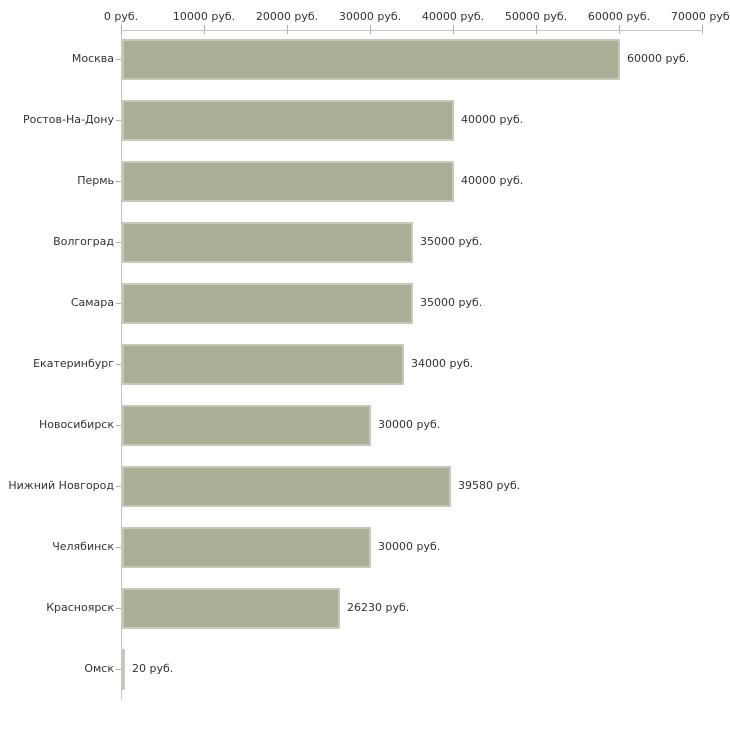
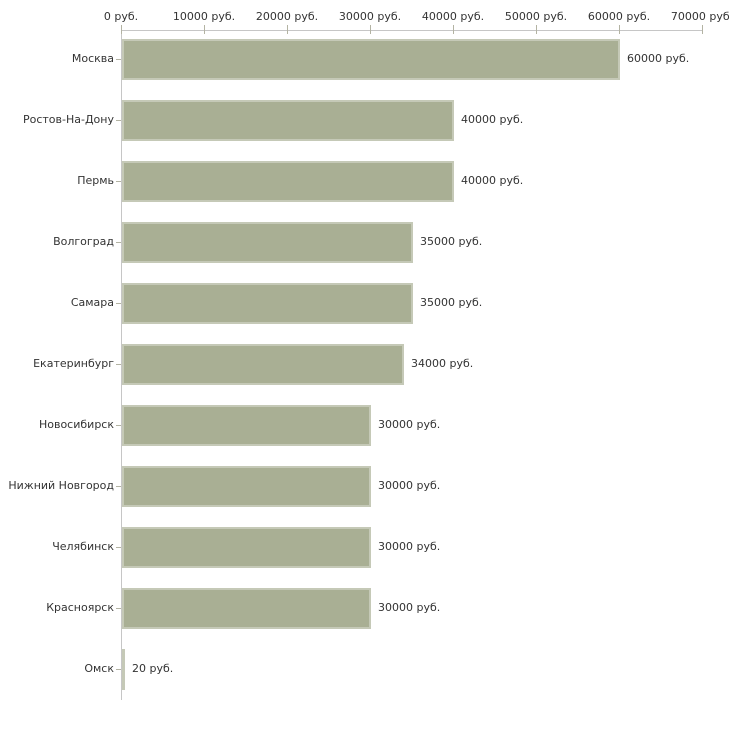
Нижний Новгород: 39580 -> 30000
Красноярск: 26230 -> 30000
